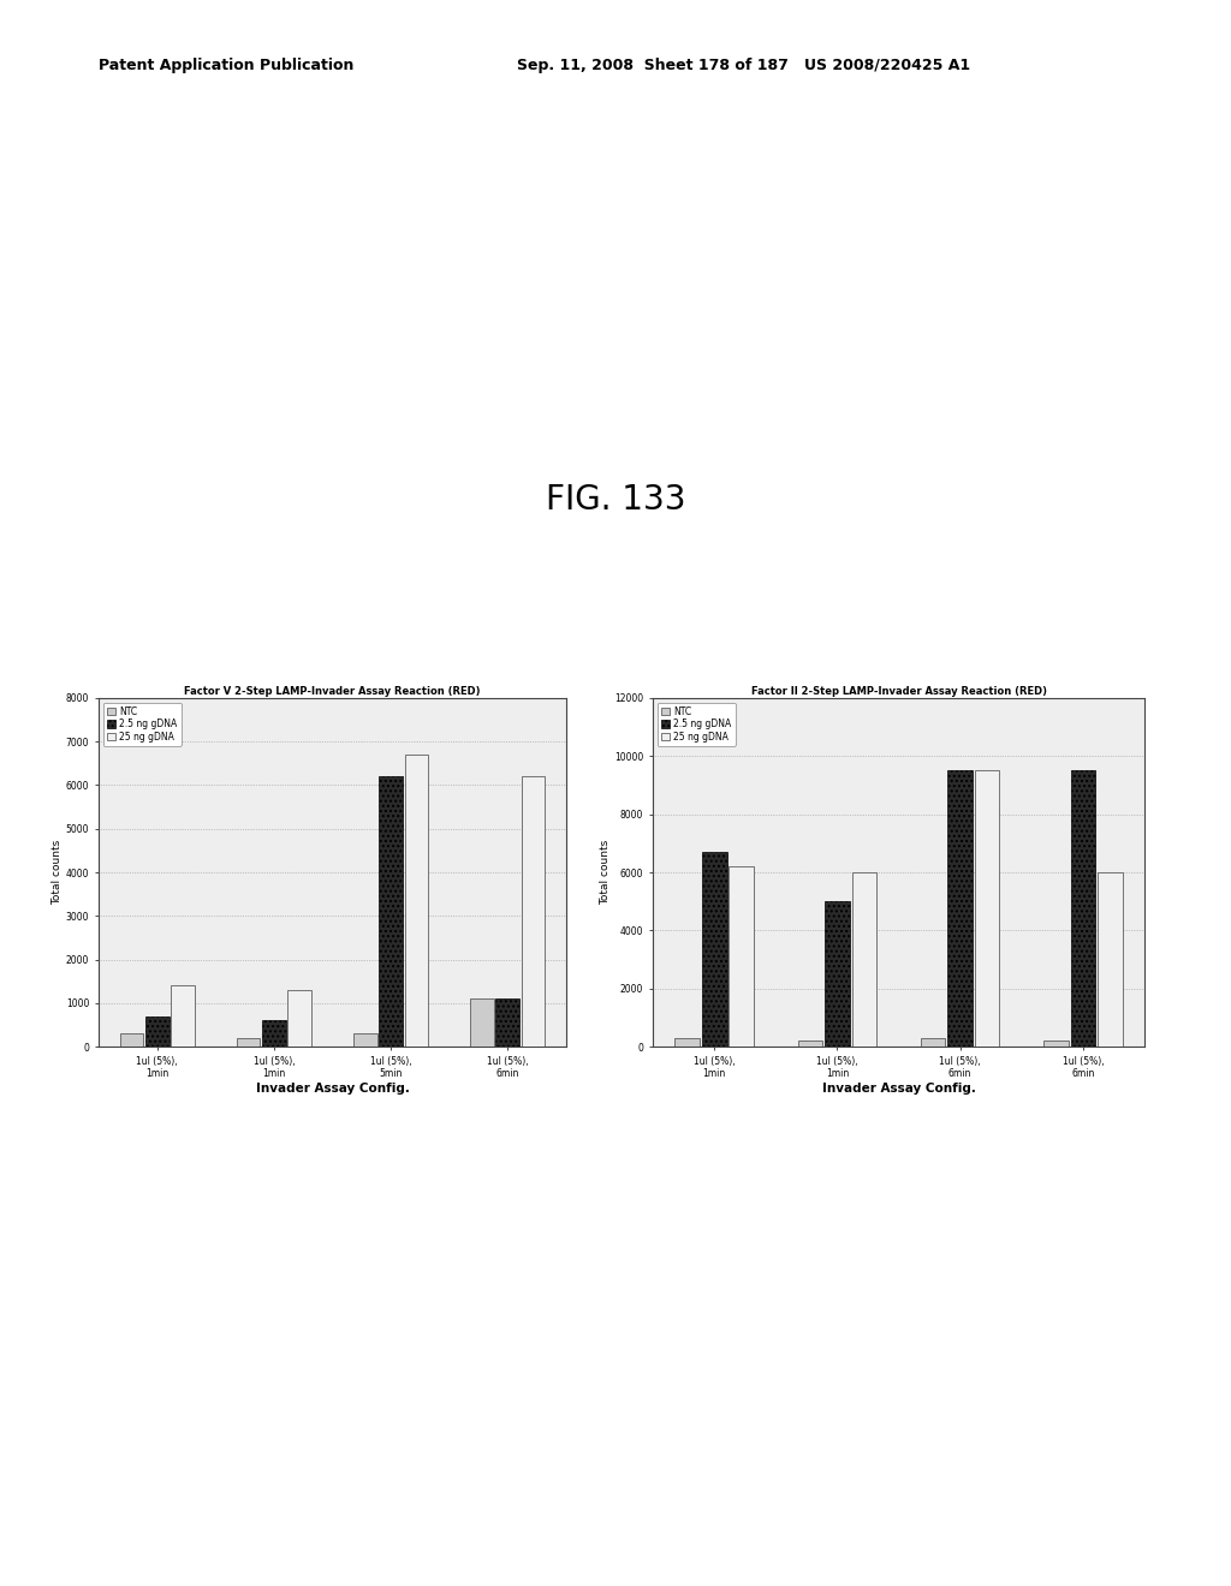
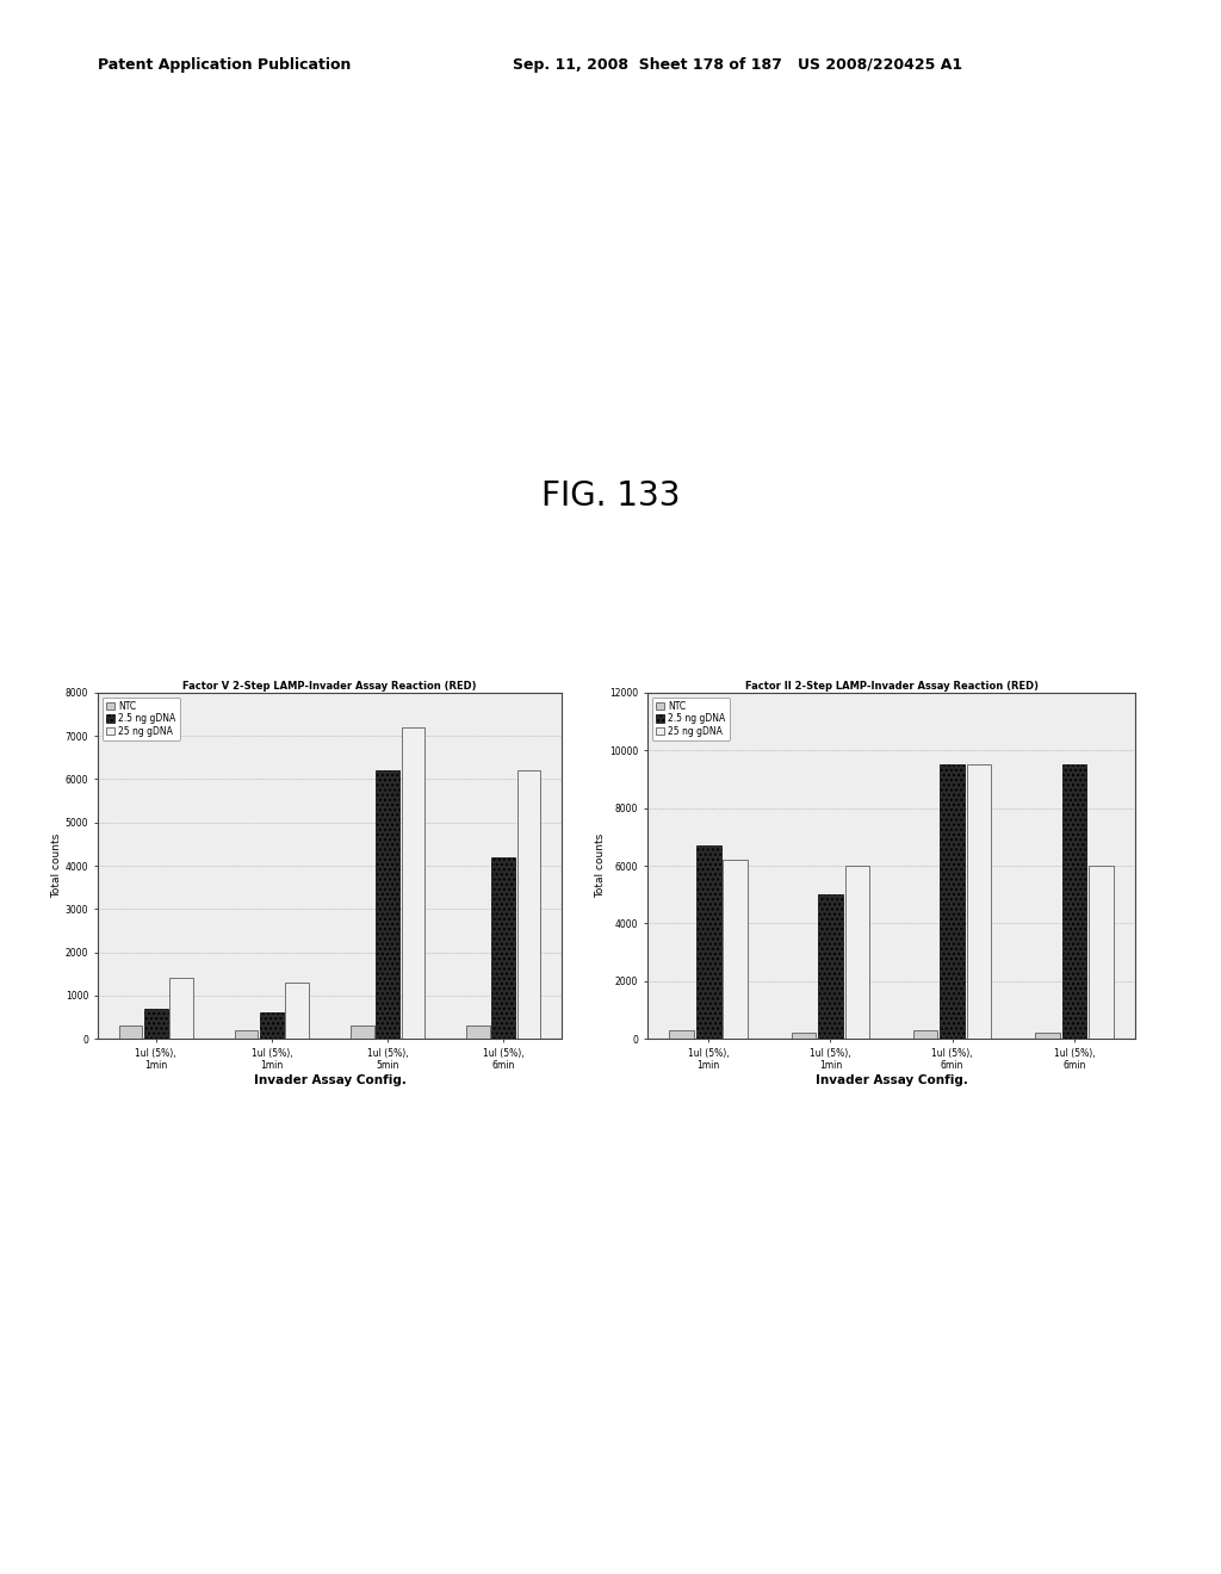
Factor V 2-Step LAMP-Invader Assay Reaction (RED)/25 ng gDNA/1ul (5%), 5min: 6700 -> 7200
Factor V 2-Step LAMP-Invader Assay Reaction (RED)/NTC/1ul (5%), 6min: 1100 -> 300
Factor V 2-Step LAMP-Invader Assay Reaction (RED)/2.5 ng gDNA/1ul (5%), 6min: 1100 -> 4200
